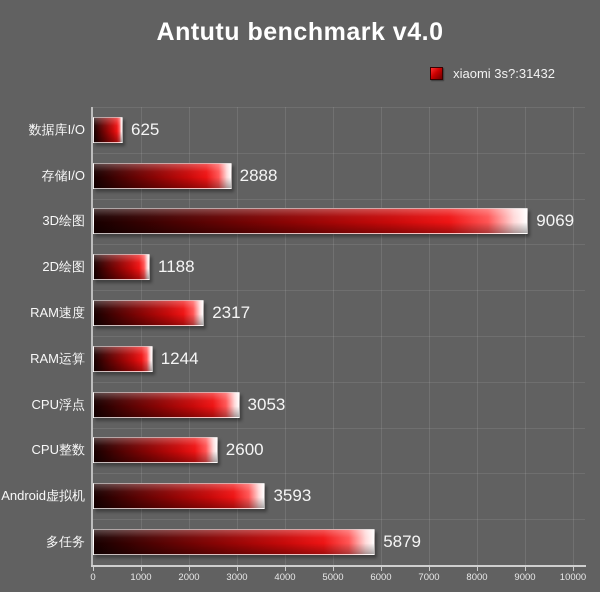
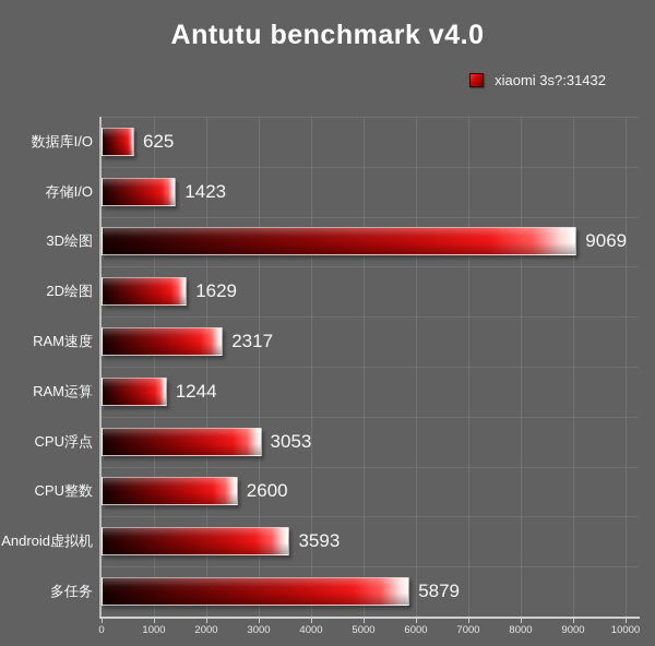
存储I/O: 2888 -> 1423
2D绘图: 1188 -> 1629
